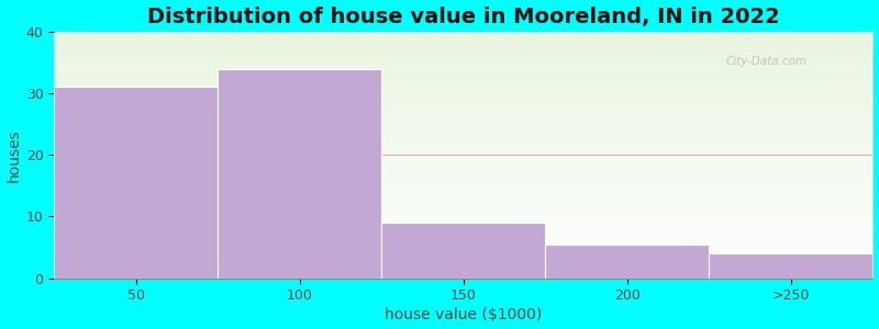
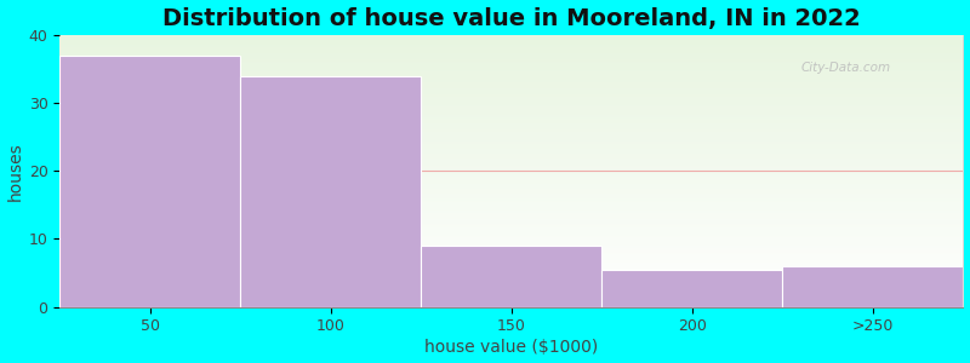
50: 31.0 -> 37.0
>250: 4.0 -> 6.0
